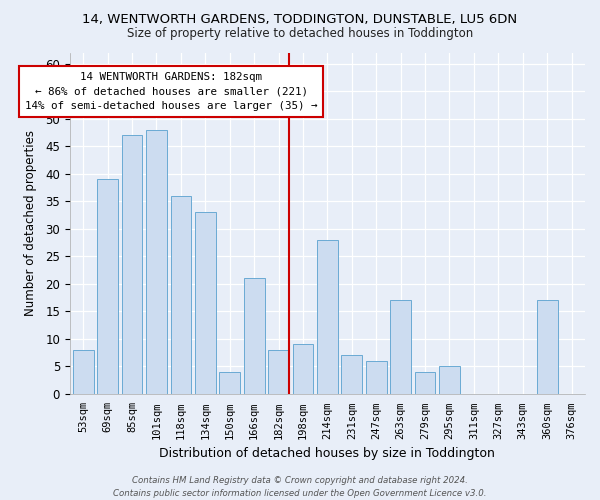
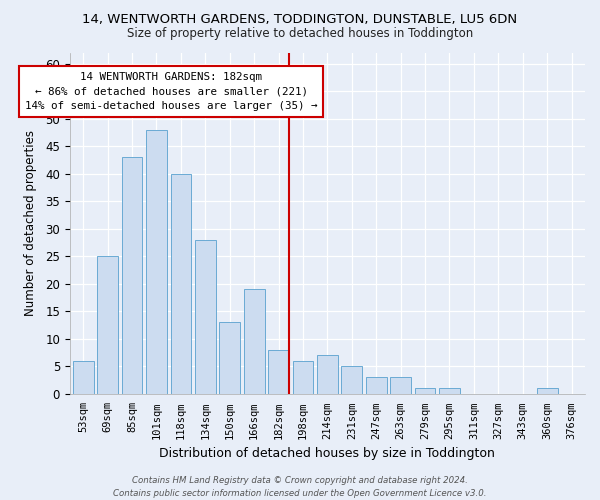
53sqm: 8 -> 6
69sqm: 39 -> 25
85sqm: 47 -> 43
118sqm: 36 -> 40
134sqm: 33 -> 28
150sqm: 4 -> 13
166sqm: 21 -> 19
198sqm: 9 -> 6
214sqm: 28 -> 7
231sqm: 7 -> 5
247sqm: 6 -> 3
263sqm: 17 -> 3
279sqm: 4 -> 1
295sqm: 5 -> 1
360sqm: 17 -> 1
